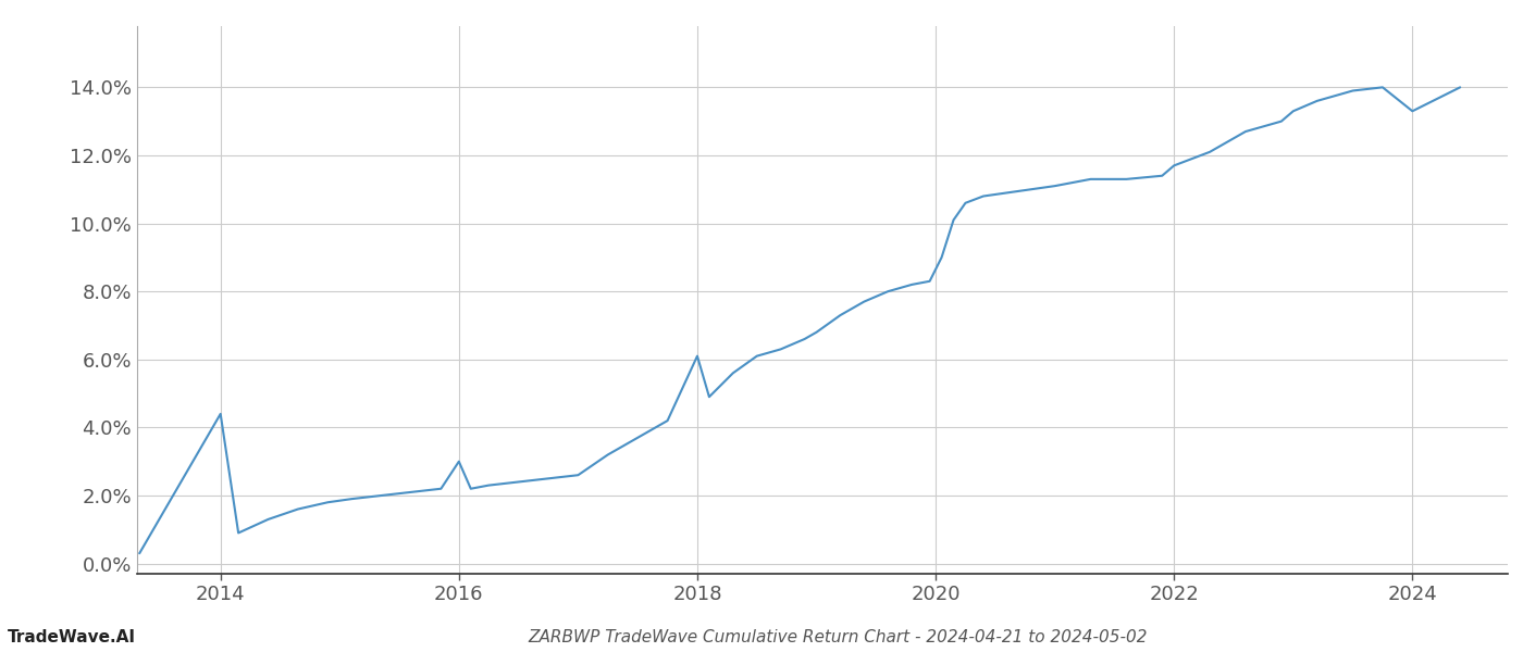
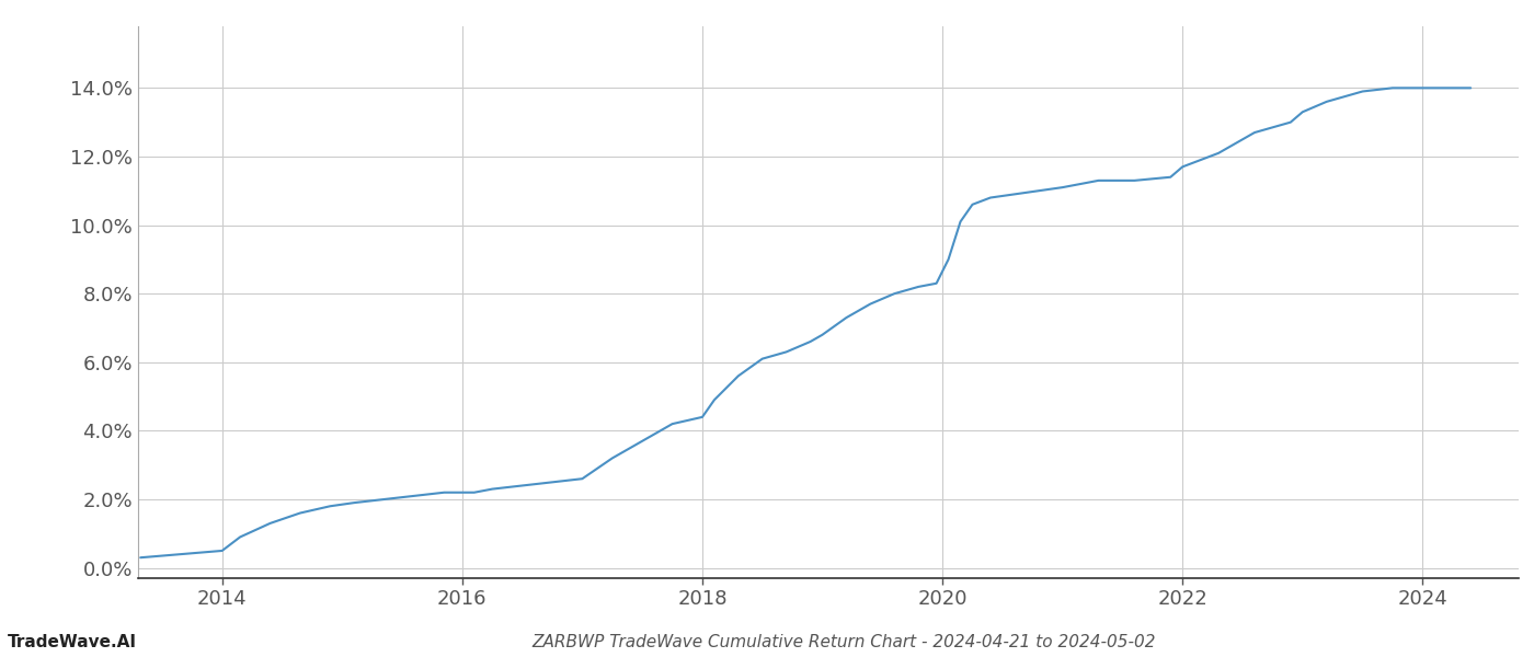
2014: 4.4% -> 0.5%
2016: 3.0% -> 2.2%
2018: 6.1% -> 4.4%
2024: 13.3% -> 14.0%
